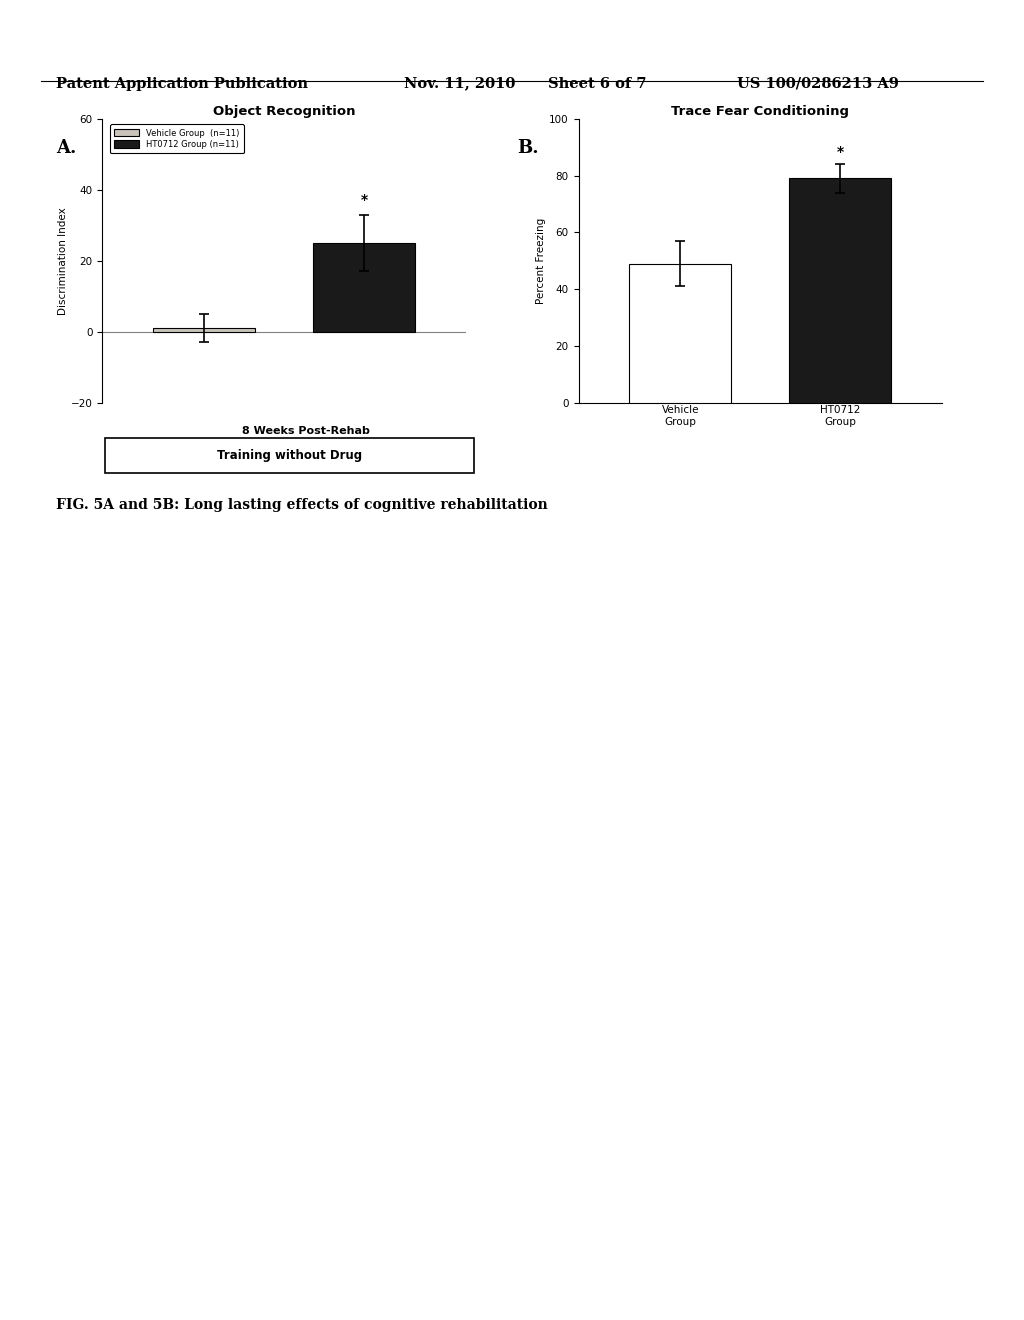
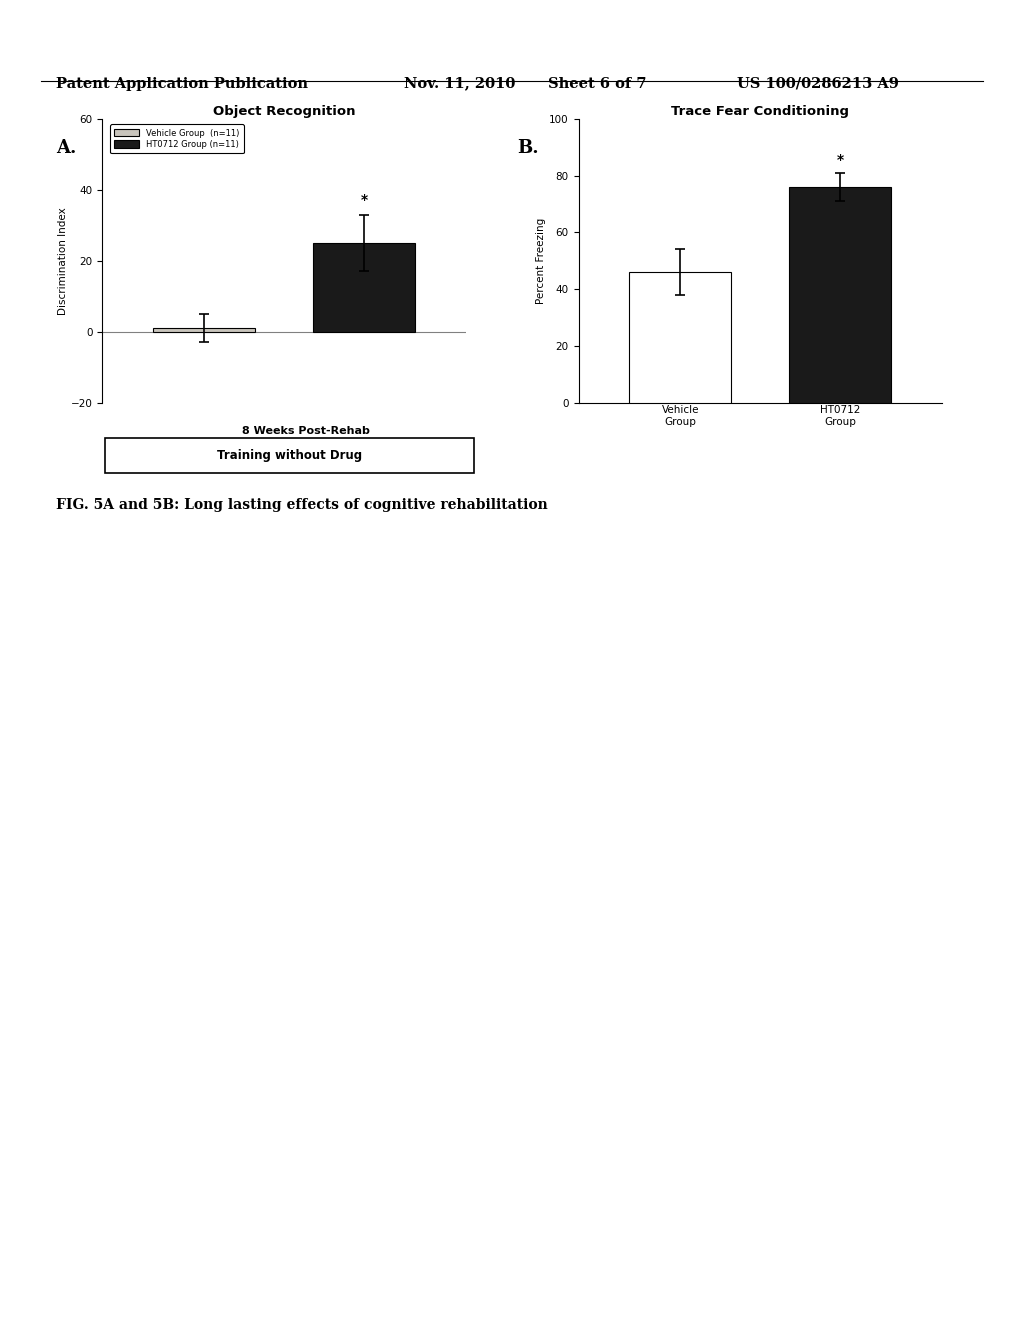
Trace Fear Conditioning/Vehicle Group: 49 -> 46
Trace Fear Conditioning/HT0712 Group: 79 -> 76
